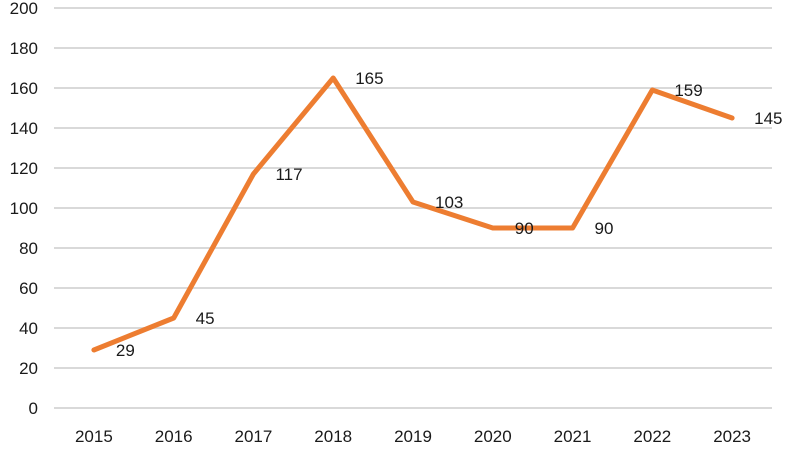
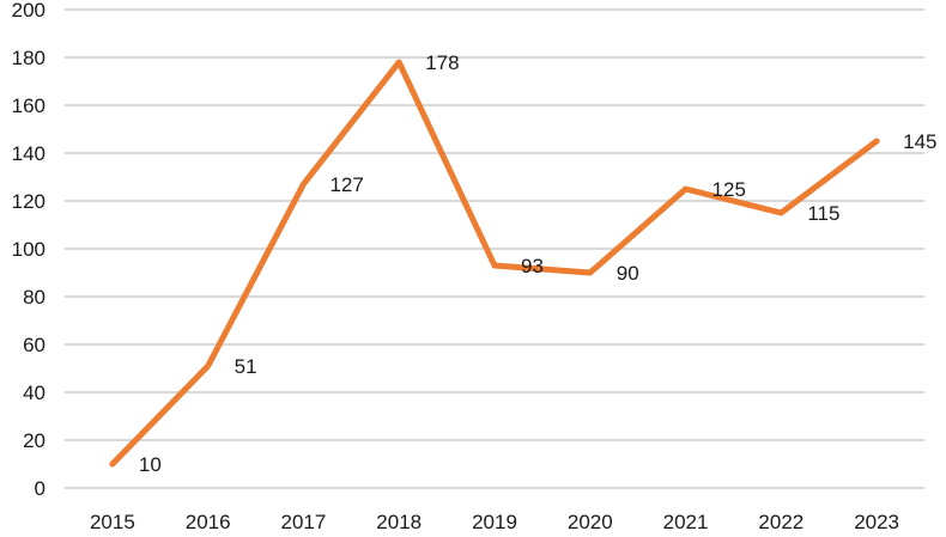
2015: 29 -> 10
2016: 45 -> 51
2017: 117 -> 127
2018: 165 -> 178
2019: 103 -> 93
2021: 90 -> 125
2022: 159 -> 115
